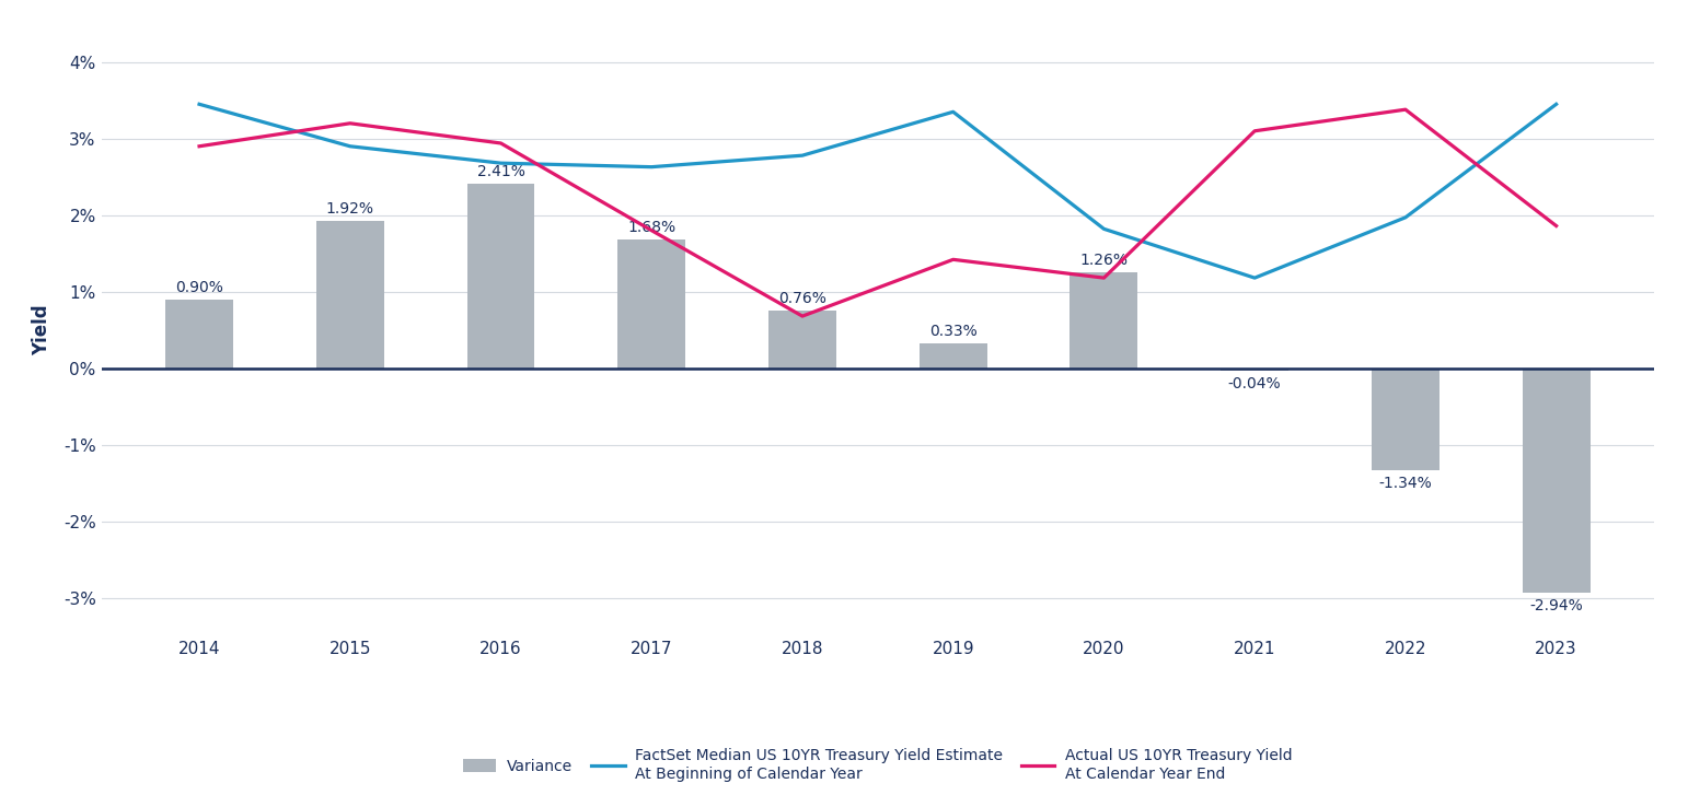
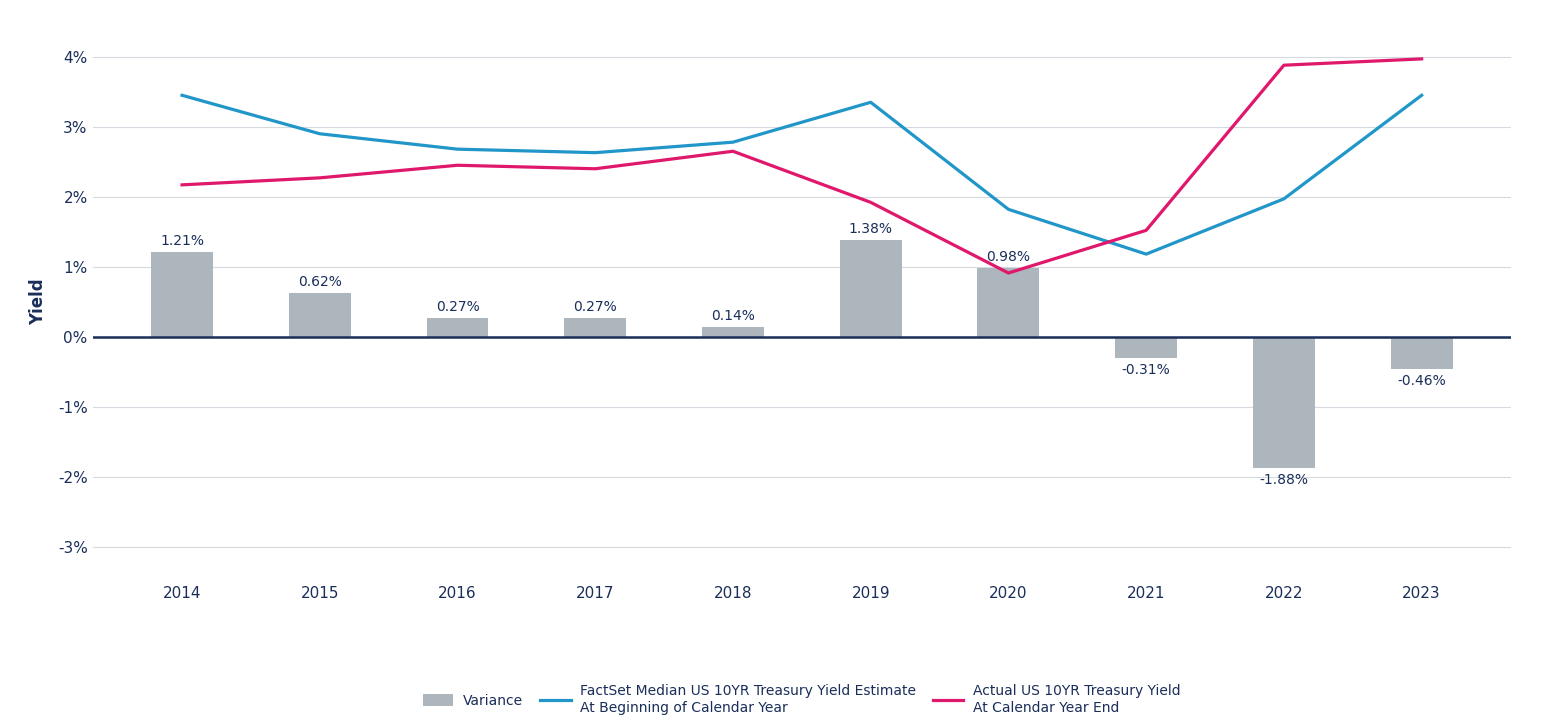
Variance/2014: 0.90% -> 1.21%
Actual US 10YR Treasury Yield At Calendar Year End/2014: 2.90% -> 2.17%
Variance/2015: 1.92% -> 0.62%
Actual US 10YR Treasury Yield At Calendar Year End/2015: 3.20% -> 2.27%
Variance/2016: 2.41% -> 0.27%
Actual US 10YR Treasury Yield At Calendar Year End/2016: 2.94% -> 2.45%
Variance/2017: 1.68% -> 0.27%
Actual US 10YR Treasury Yield At Calendar Year End/2017: 1.80% -> 2.40%
Variance/2018: 0.76% -> 0.14%
Actual US 10YR Treasury Yield At Calendar Year End/2018: 0.68% -> 2.65%
Variance/2019: 0.33% -> 1.38%
Actual US 10YR Treasury Yield At Calendar Year End/2019: 1.42% -> 1.92%
Variance/2020: 1.26% -> 0.98%
Actual US 10YR Treasury Yield At Calendar Year End/2020: 1.18% -> 0.91%
Variance/2021: -0.04% -> -0.31%
Actual US 10YR Treasury Yield At Calendar Year End/2021: 3.10% -> 1.52%
Variance/2022: -1.34% -> -1.88%
Actual US 10YR Treasury Yield At Calendar Year End/2022: 3.38% -> 3.88%
Variance/2023: -2.94% -> -0.46%
Actual US 10YR Treasury Yield At Calendar Year End/2023: 1.86% -> 3.97%
